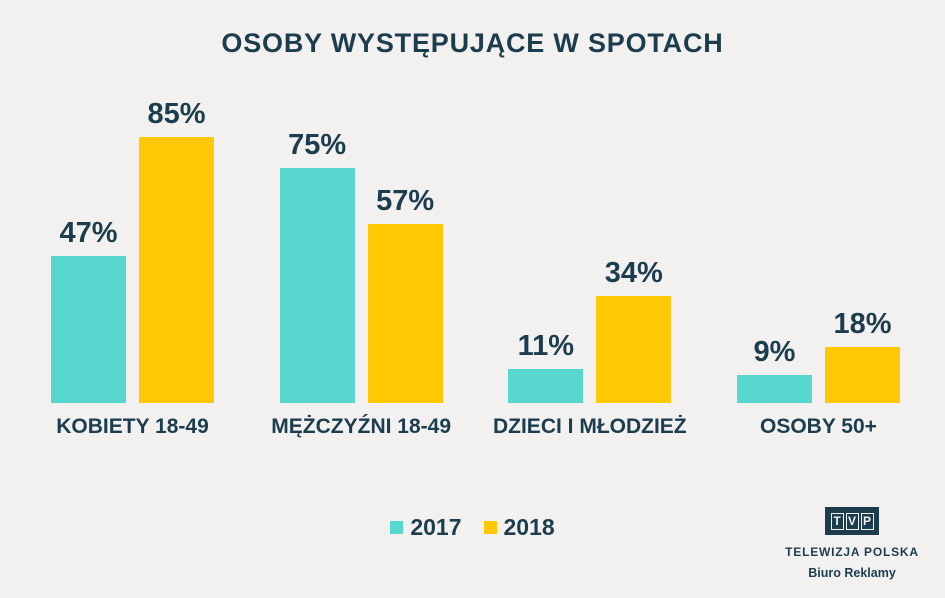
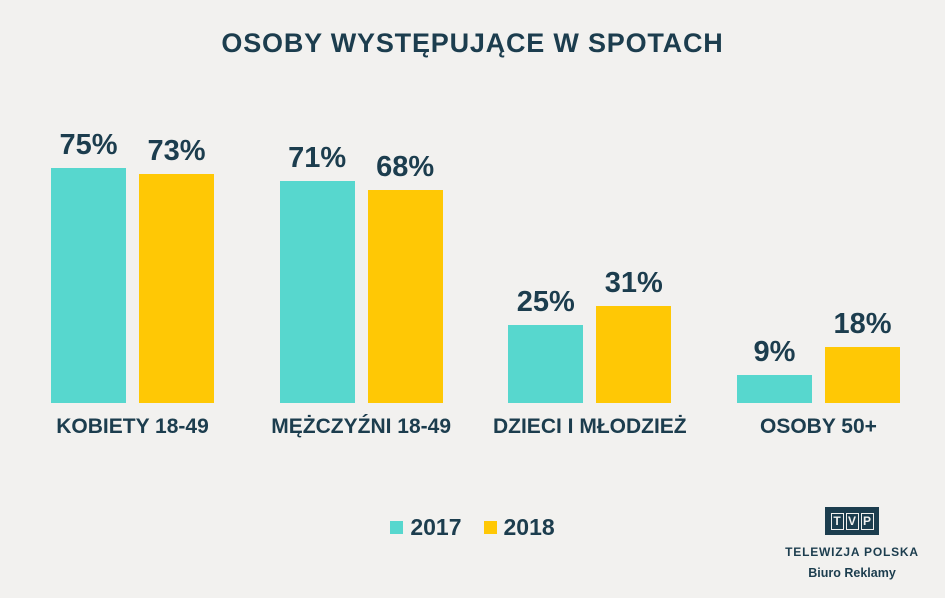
2017/KOBIETY 18-49: 47% -> 75%
2018/KOBIETY 18-49: 85% -> 73%
2017/MĘŻCZYŹNI 18-49: 75% -> 71%
2018/MĘŻCZYŹNI 18-49: 57% -> 68%
2017/DZIECI I MŁODZIEŻ: 11% -> 25%
2018/DZIECI I MŁODZIEŻ: 34% -> 31%
